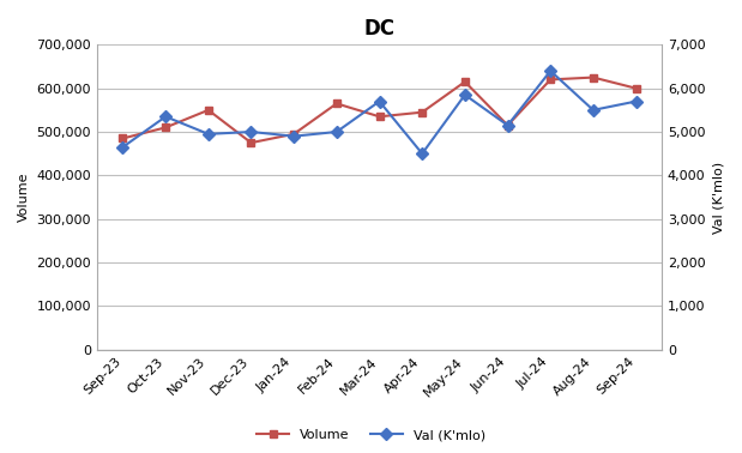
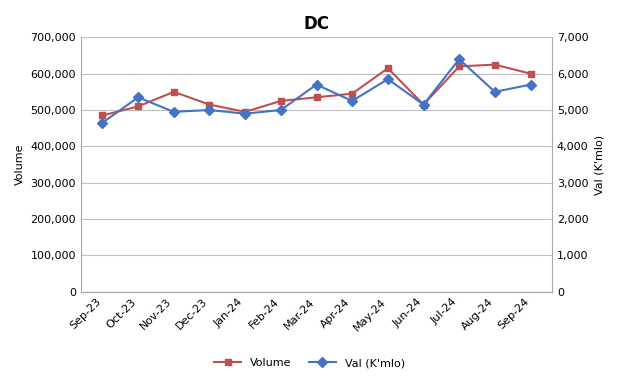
Volume/Dec-23: 475,000 -> 515,000
Volume/Feb-24: 565,000 -> 525,000
Val (K'mlo)/Apr-24: 4,500 -> 5,250
